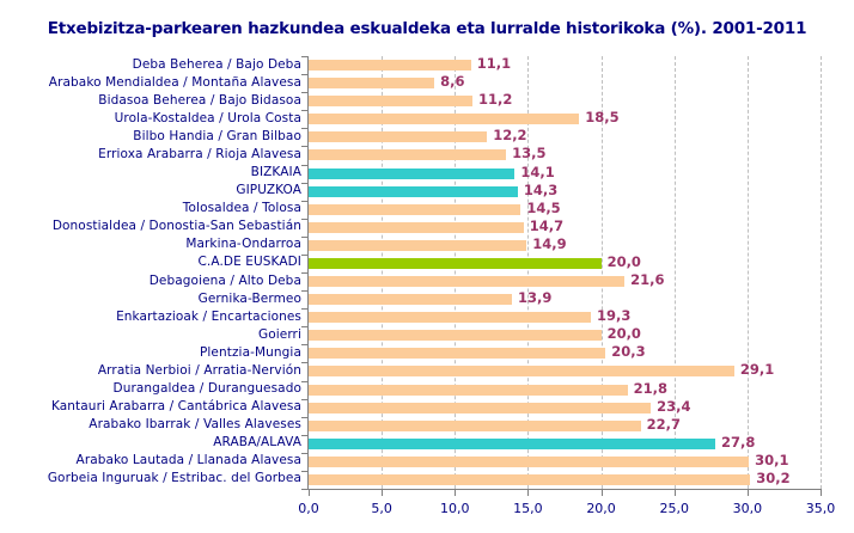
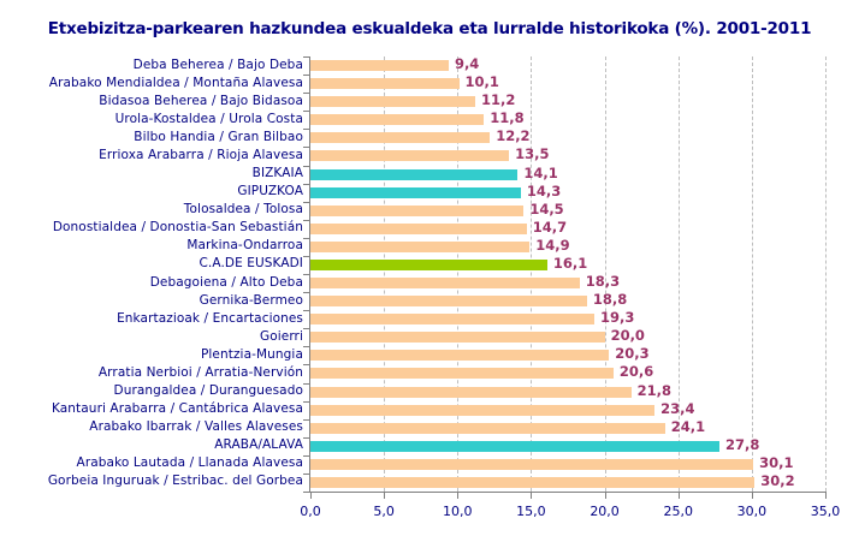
Deba Beherea / Bajo Deba: 11,1 -> 9,4
Arabako Mendialdea / Montaña Alavesa: 8,6 -> 10,1
Urola-Kostaldea / Urola Costa: 18,5 -> 11,8
C.A.DE EUSKADI: 20,0 -> 16,1
Debagoiena / Alto Deba: 21,6 -> 18,3
Gernika-Bermeo: 13,9 -> 18,8
Arratia Nerbioi / Arratia-Nervión: 29,1 -> 20,6
Arabako Ibarrak / Valles Alaveses: 22,7 -> 24,1
